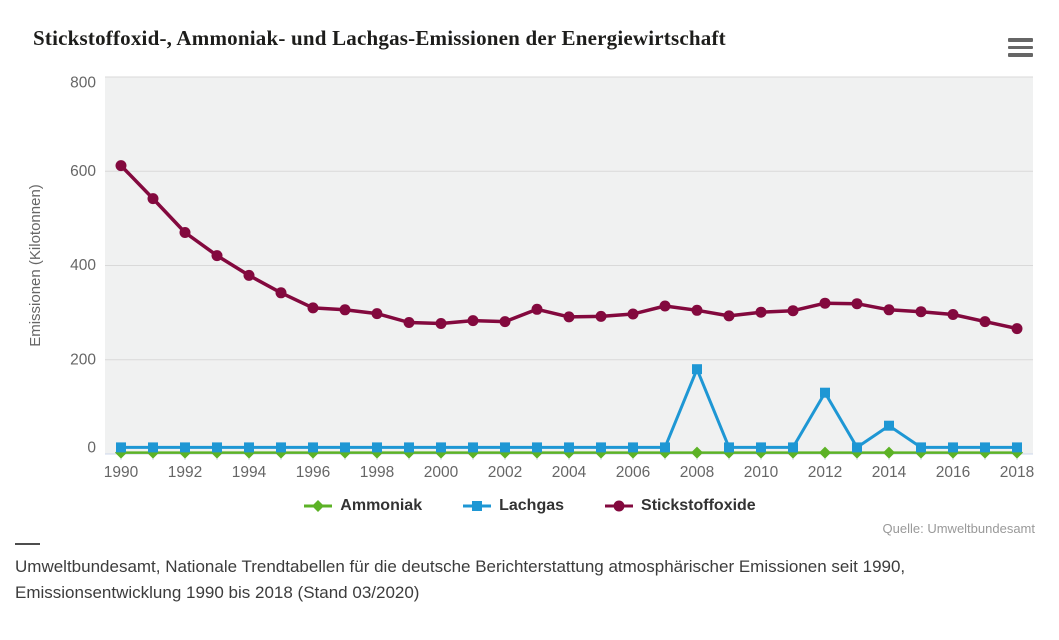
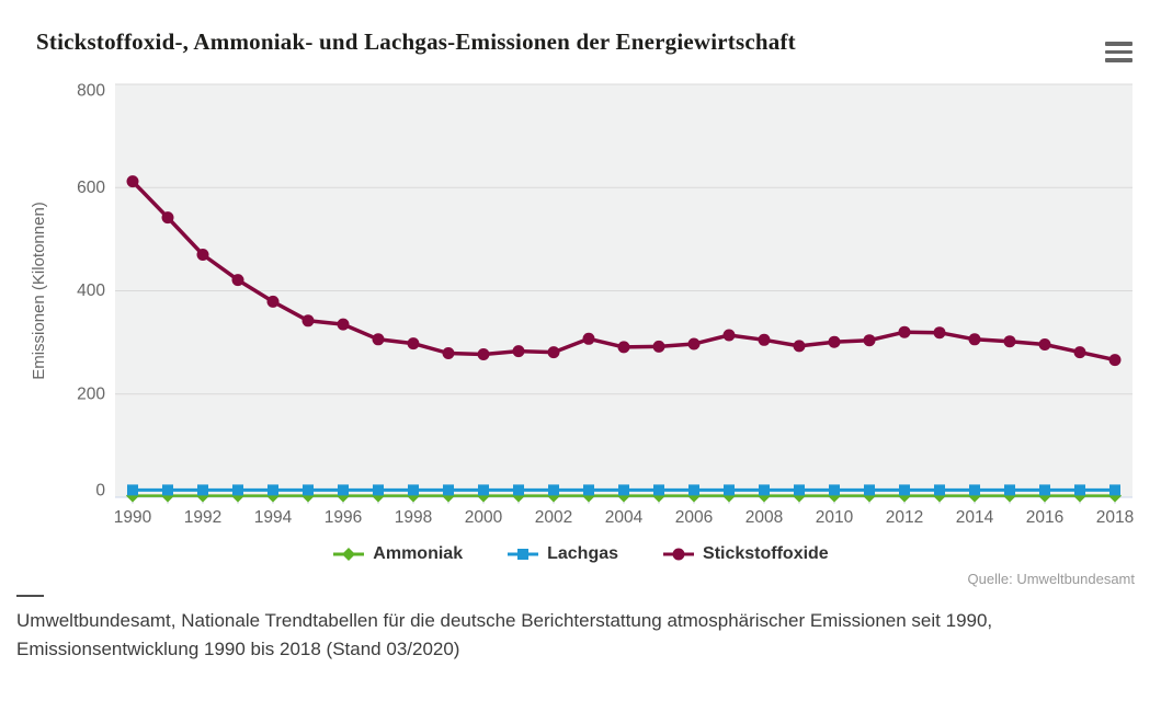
Stickstoffoxide/1996: 310 -> 340
Lachgas/2008: 180 -> 10
Lachgas/2012: 130 -> 10
Lachgas/2014: 60 -> 10
